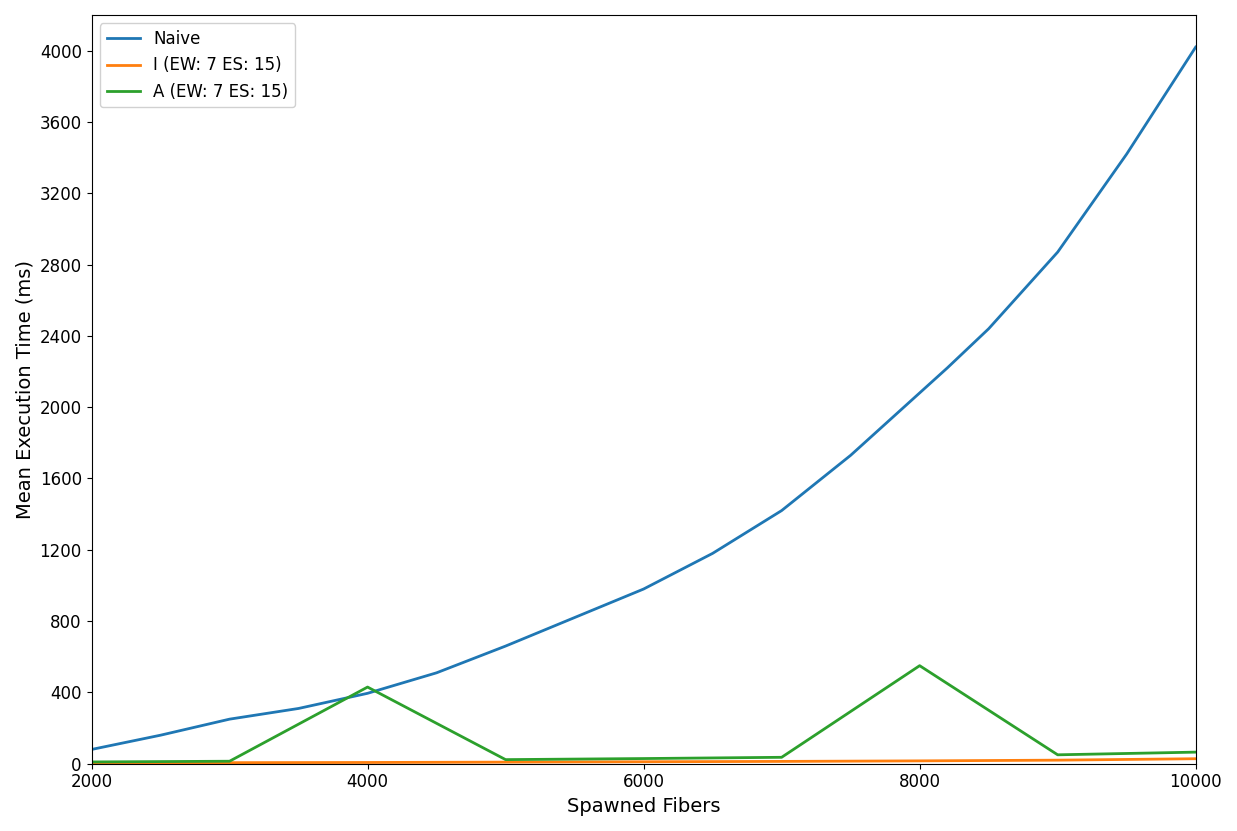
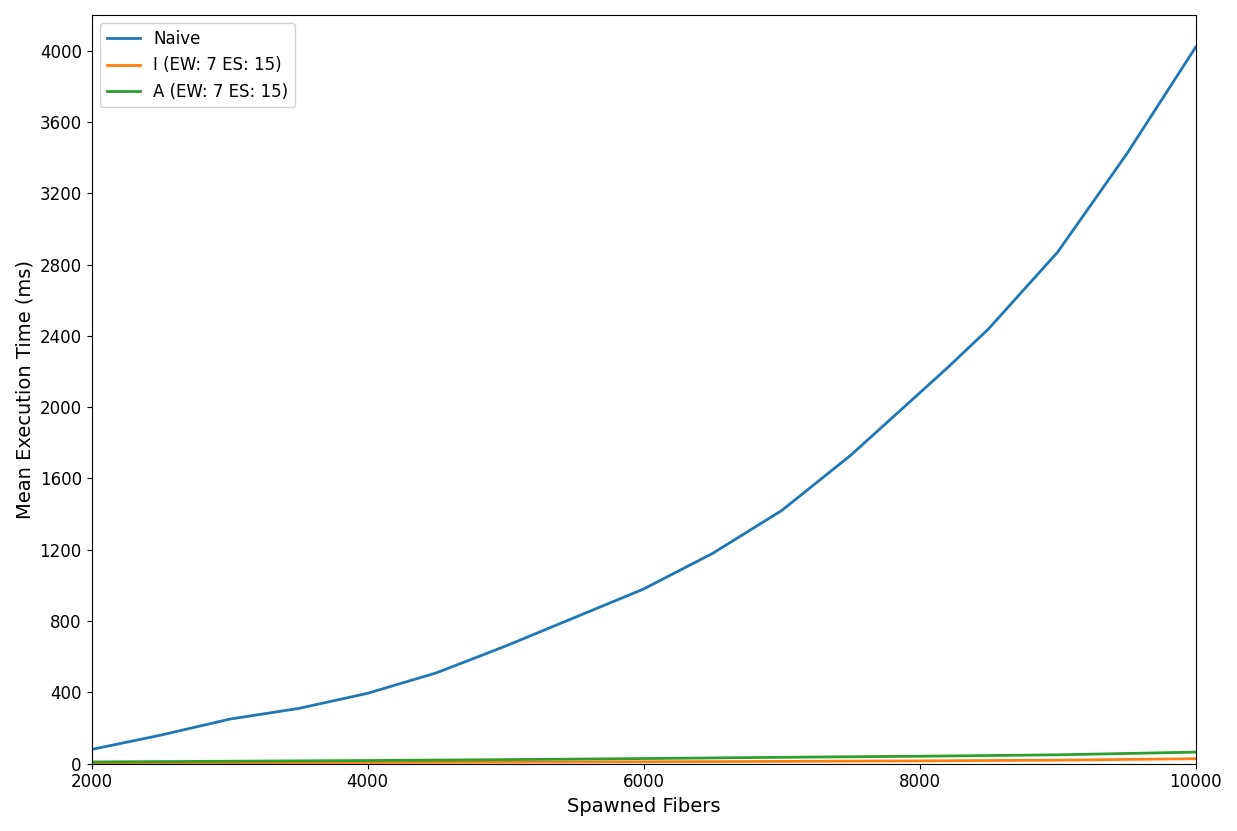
A (EW: 7 ES: 15)/4000: 430 -> 20
A (EW: 7 ES: 15)/8000: 550 -> 40
